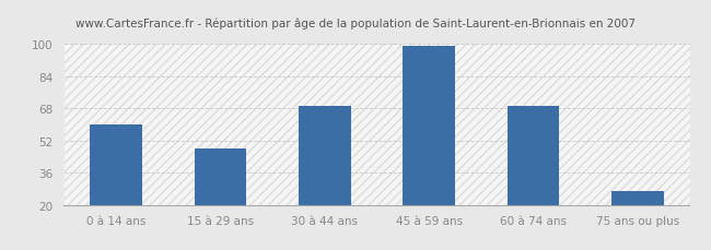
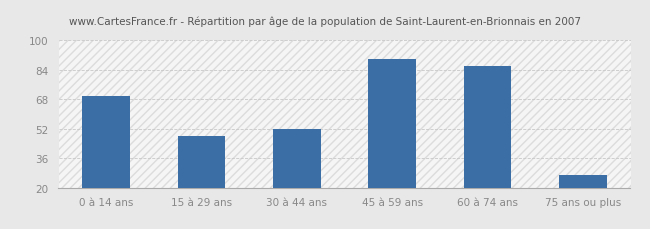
0 à 14 ans: 60 -> 70
30 à 44 ans: 69 -> 52
45 à 59 ans: 99 -> 90
60 à 74 ans: 69 -> 86
